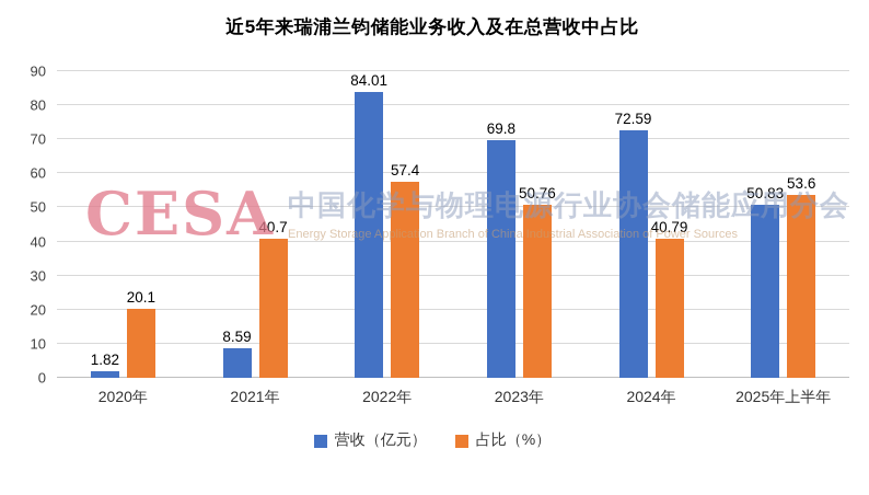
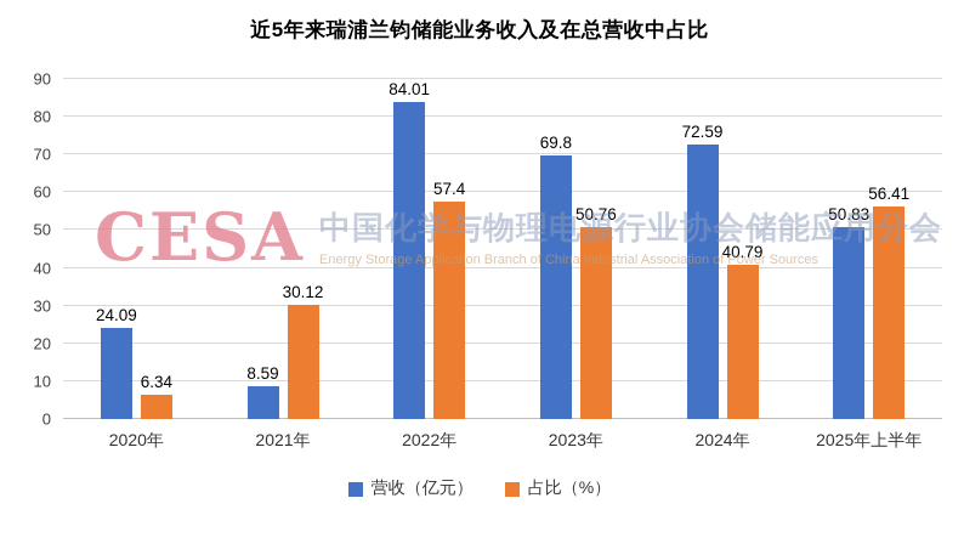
营收（亿元）/2020年: 1.82 -> 24.09
占比（%）/2020年: 20.1 -> 6.34
占比（%）/2021年: 40.7 -> 30.12
占比（%）/2025年上半年: 53.6 -> 56.41
